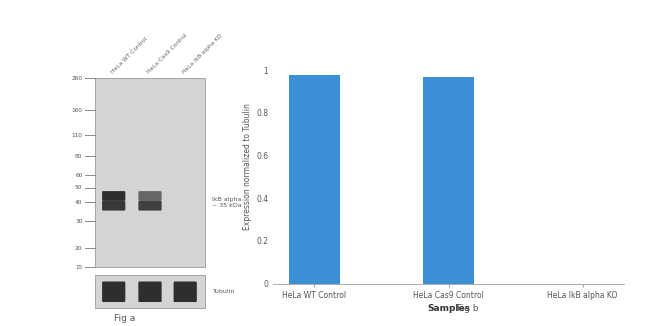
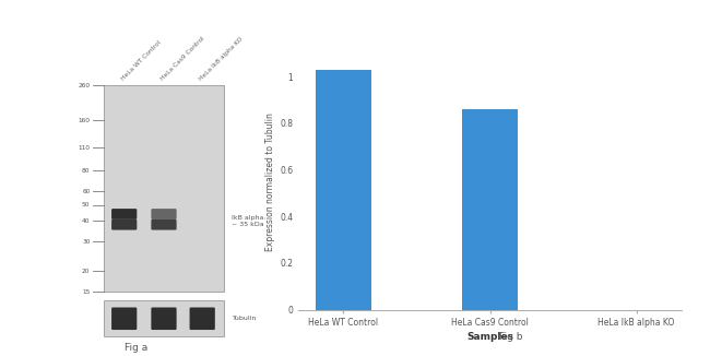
HeLa WT Control: 0.98 -> 1.03
HeLa Cas9 Control: 0.97 -> 0.86
